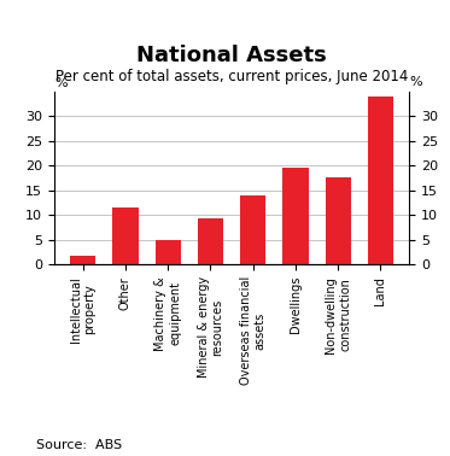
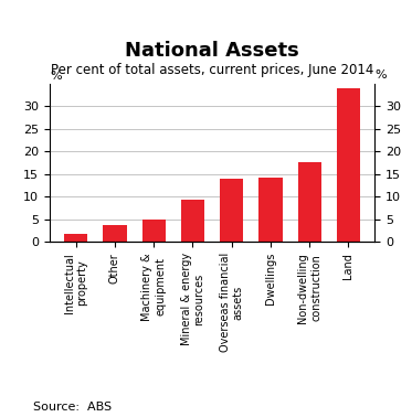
Other: 11.5 -> 3.8
Dwellings: 19.5 -> 14.2
